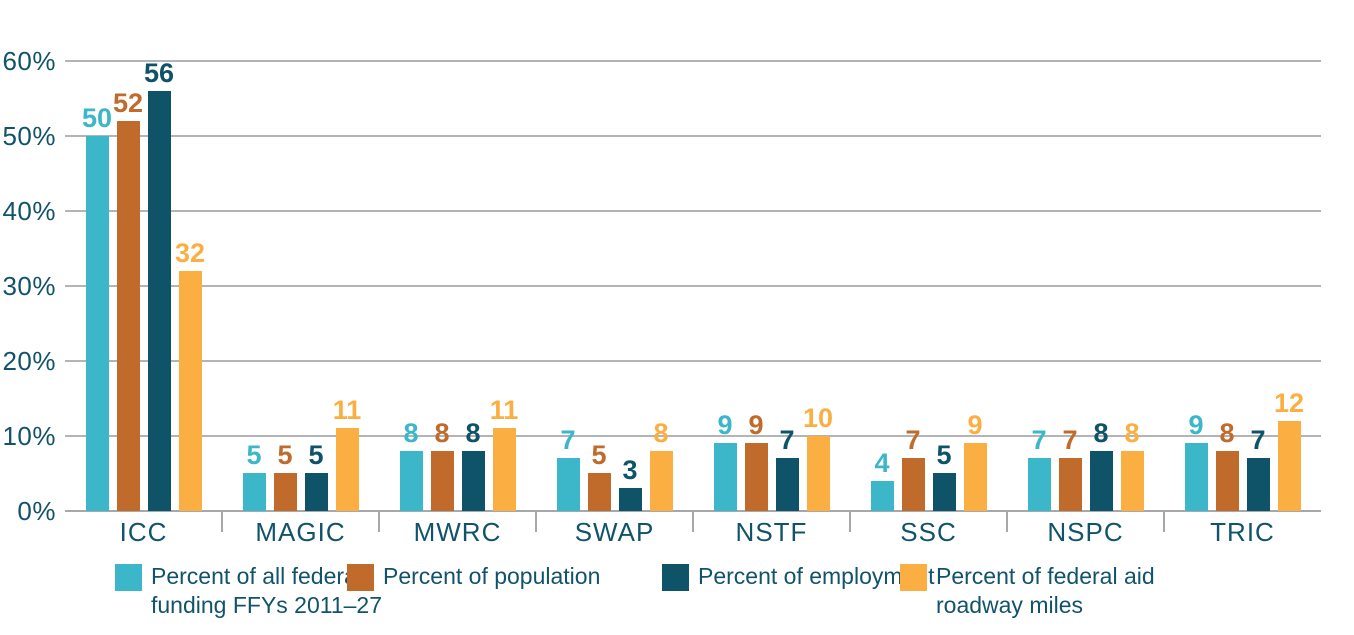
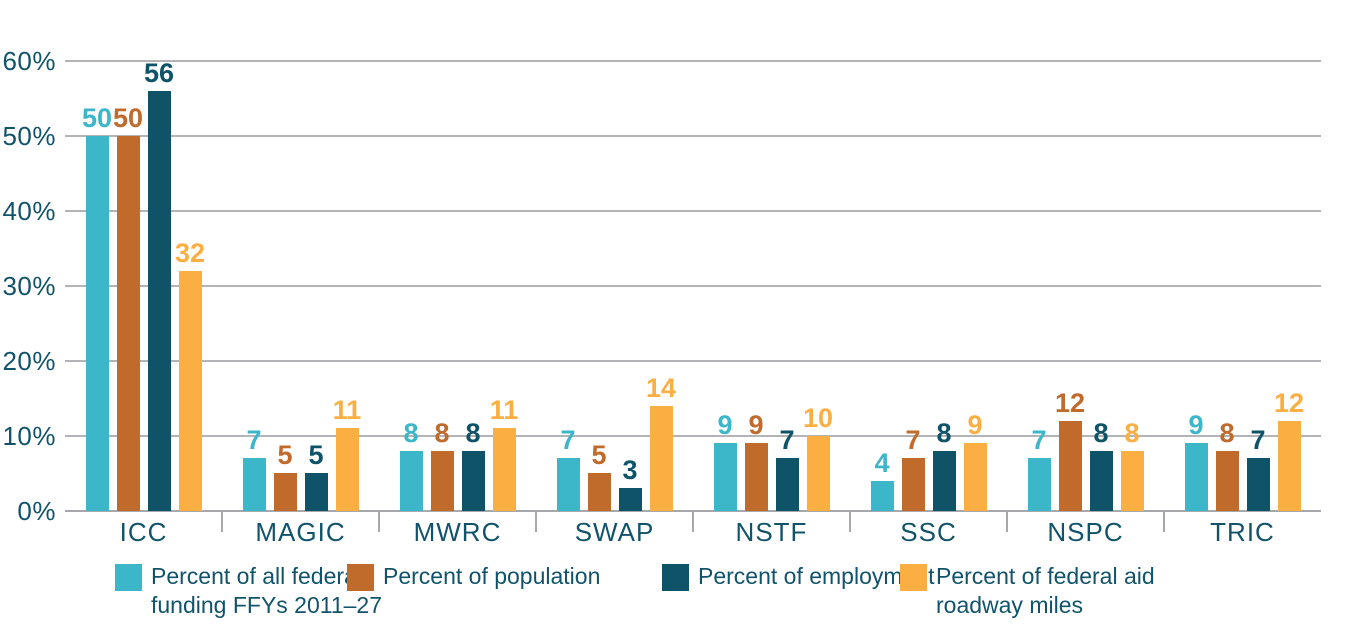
Percent of population/ICC: 52 -> 50
Percent of all federal funding FFYs 2011–27/MAGIC: 5 -> 7
Percent of federal aid roadway miles/SWAP: 8 -> 14
Percent of employment/SSC: 5 -> 8
Percent of population/NSPC: 7 -> 12
